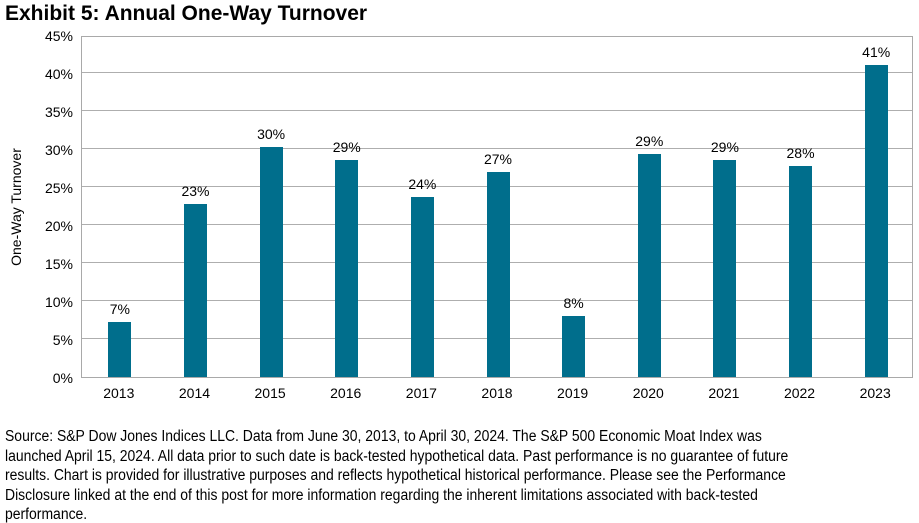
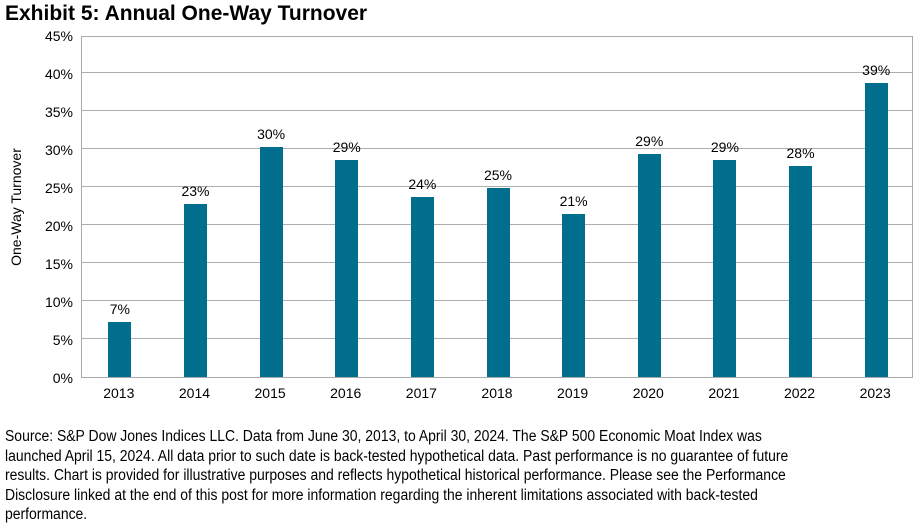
2018: 27% -> 25%
2019: 8% -> 21%
2023: 41% -> 39%
